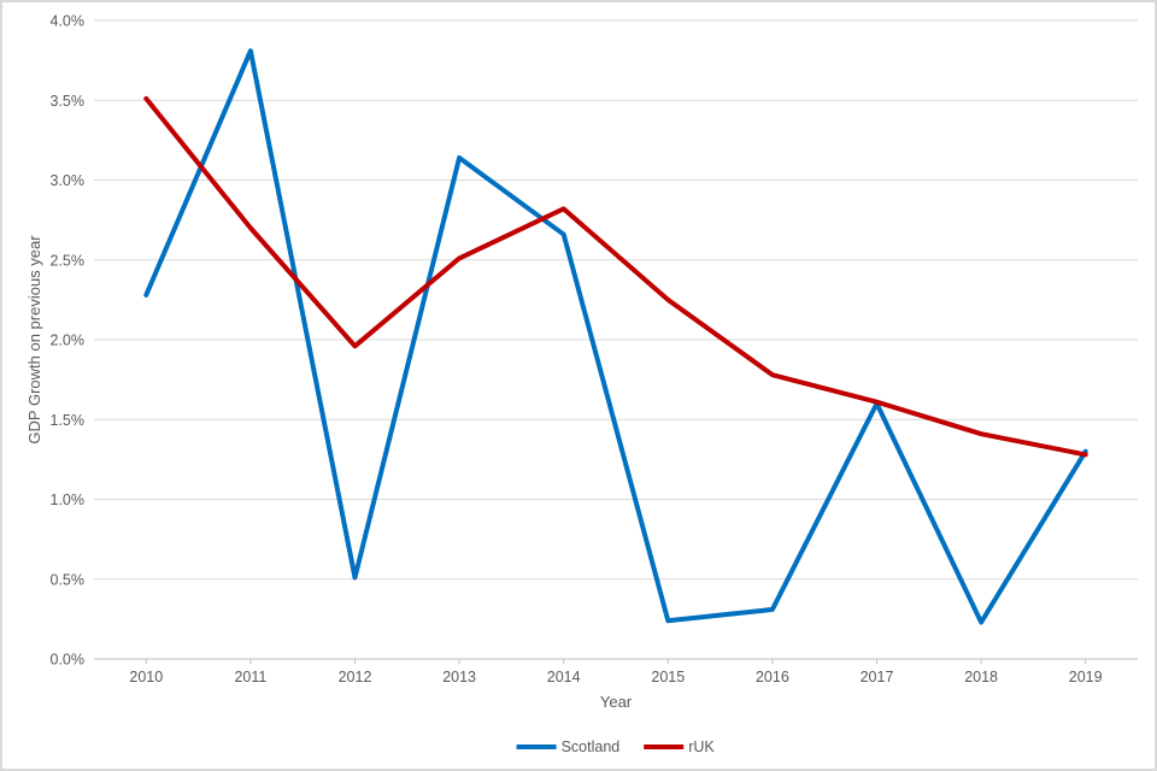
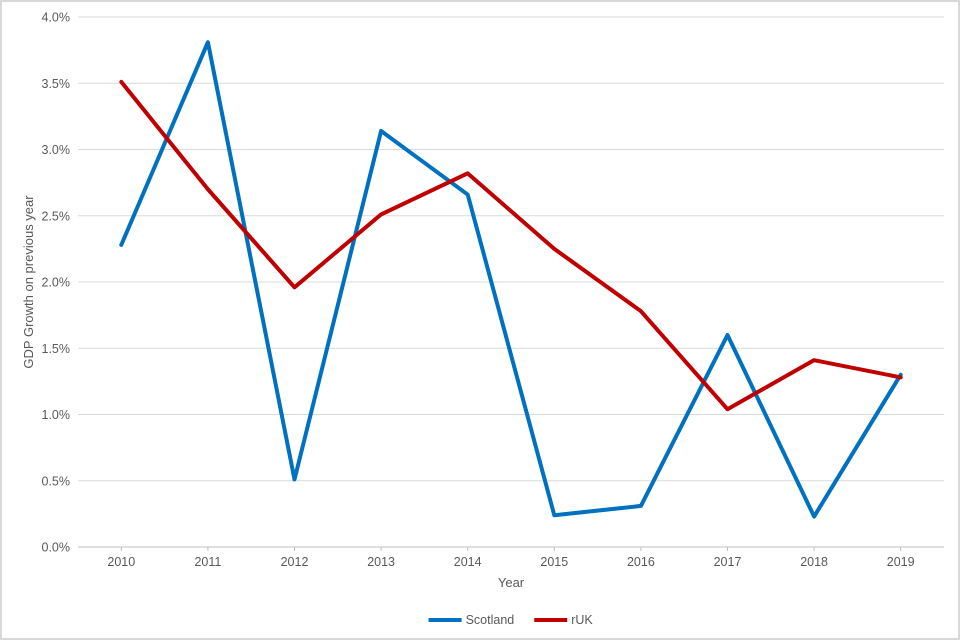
rUK/2017: 1.61% -> 1.04%
